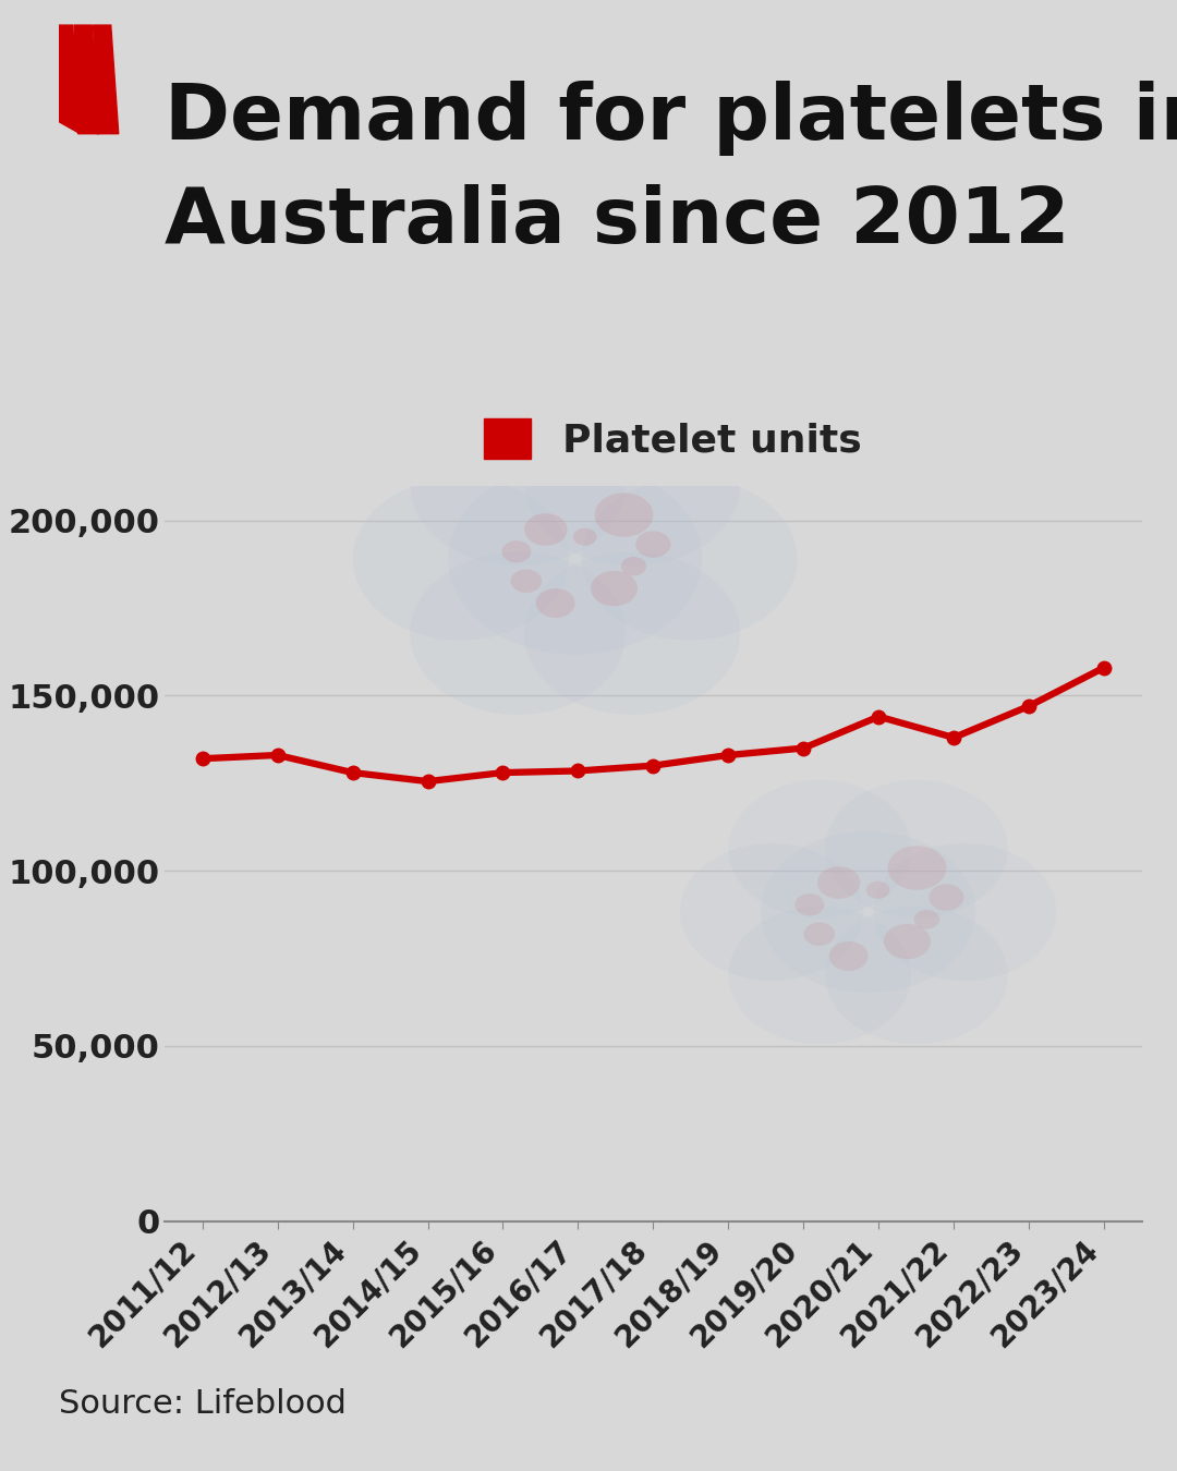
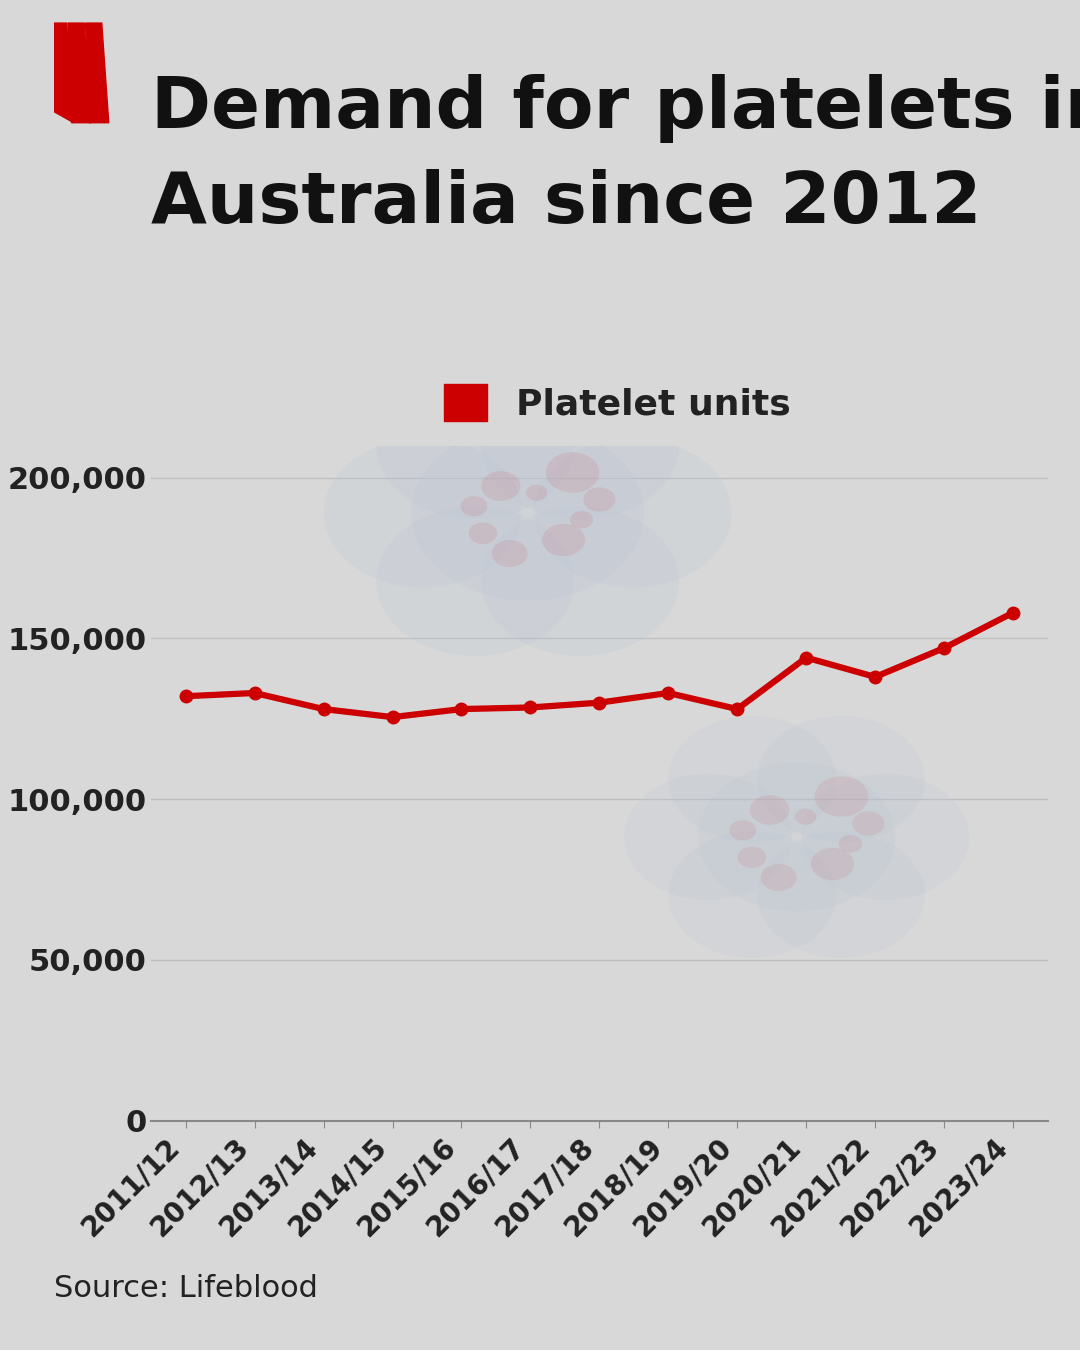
2019/20: 135,000 -> 128,000
